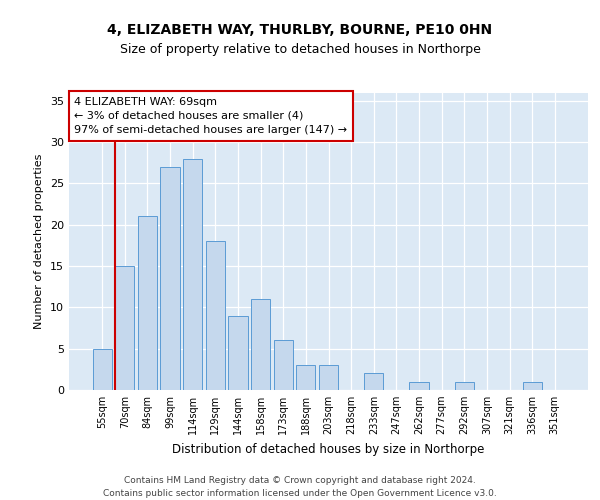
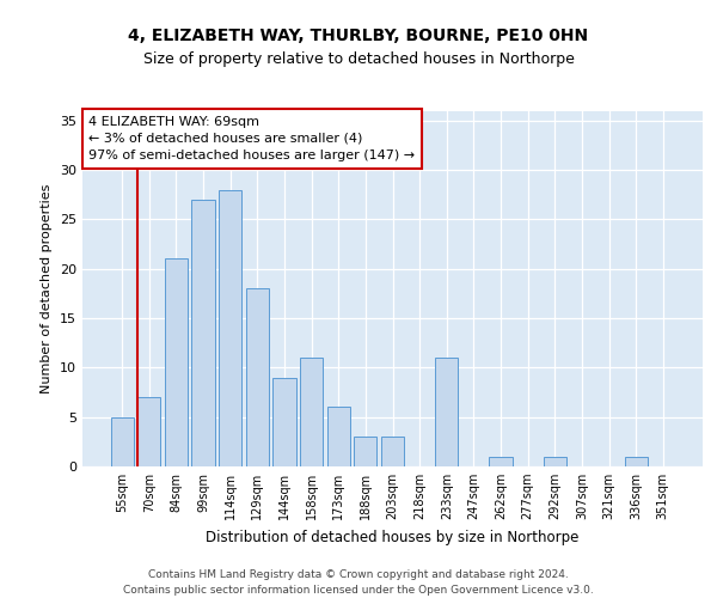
70sqm: 15 -> 7
233sqm: 2 -> 11
